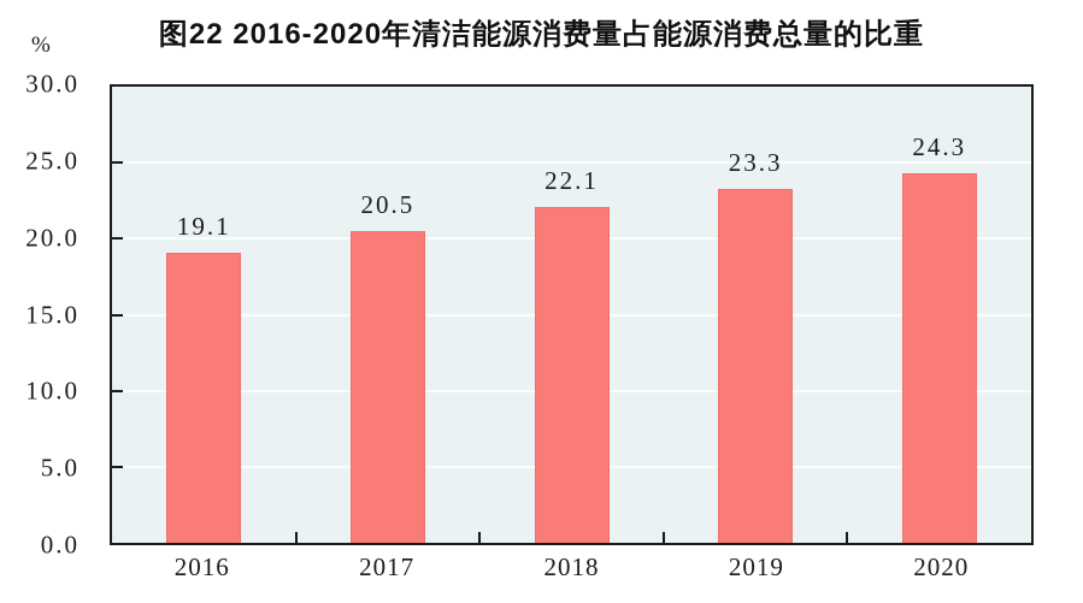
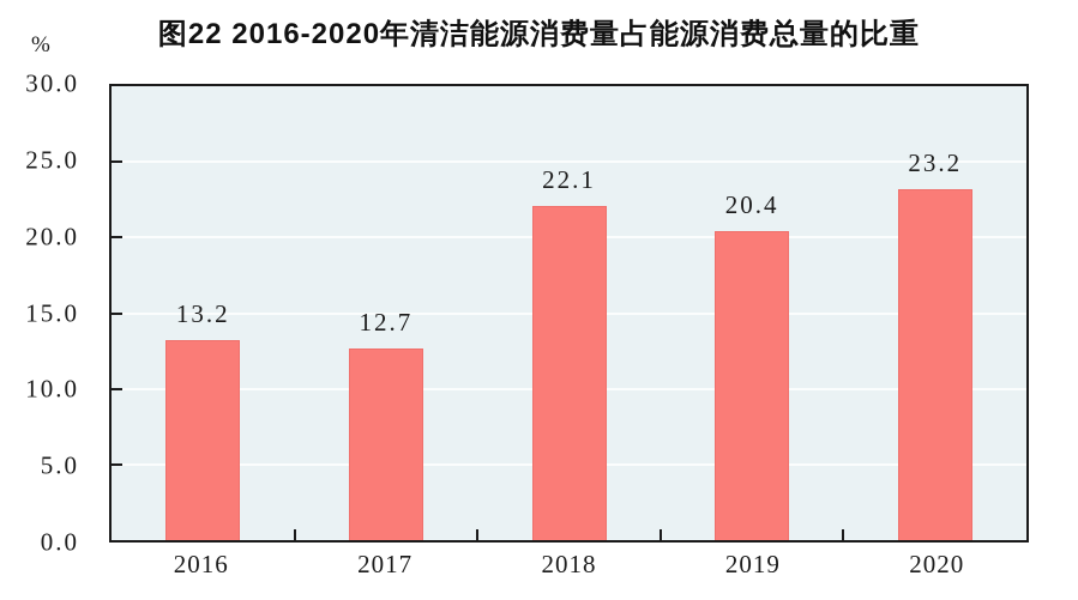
2016: 19.1 -> 13.2
2017: 20.5 -> 12.7
2019: 23.3 -> 20.4
2020: 24.3 -> 23.2
